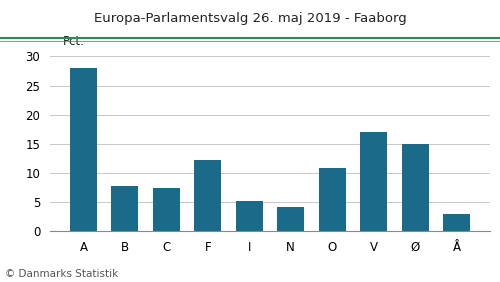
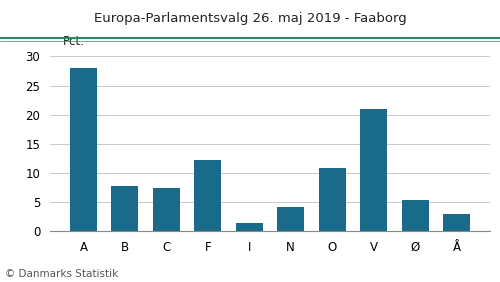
I: 5.2 -> 1.4
V: 17.0 -> 21.0
Ø: 15.0 -> 5.4
